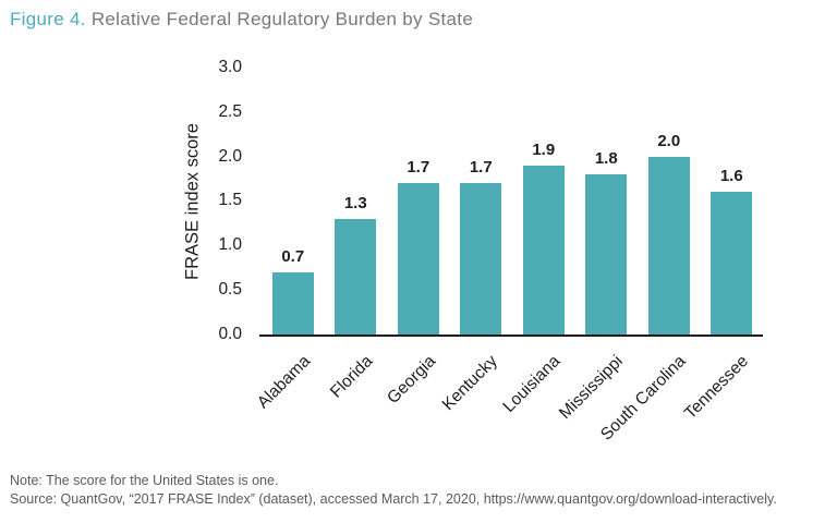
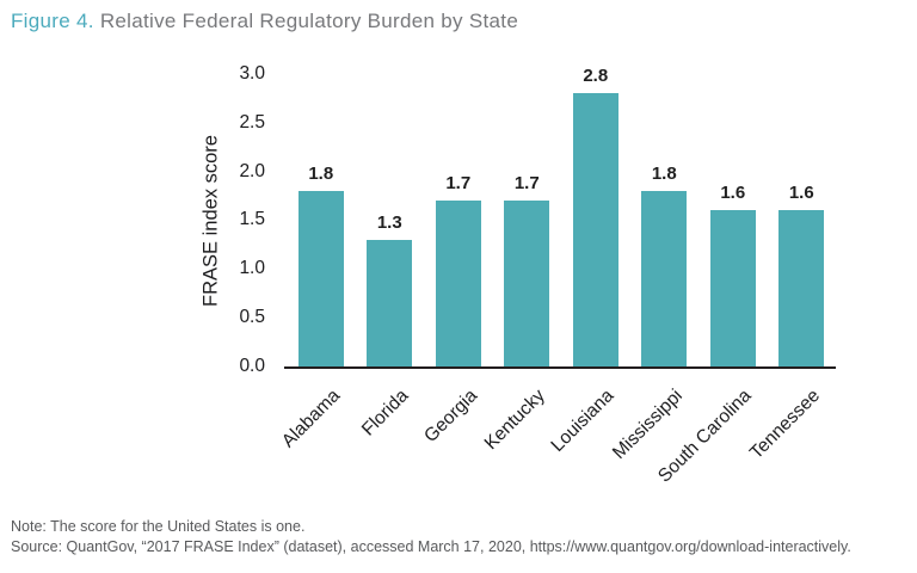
Alabama: 0.7 -> 1.8
Louisiana: 1.9 -> 2.8
South Carolina: 2.0 -> 1.6
